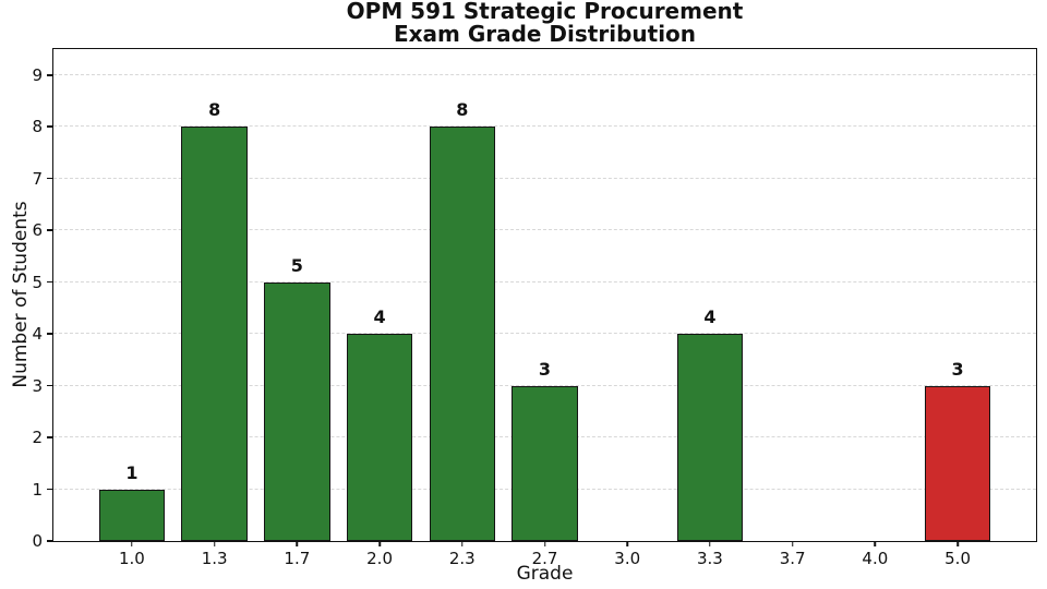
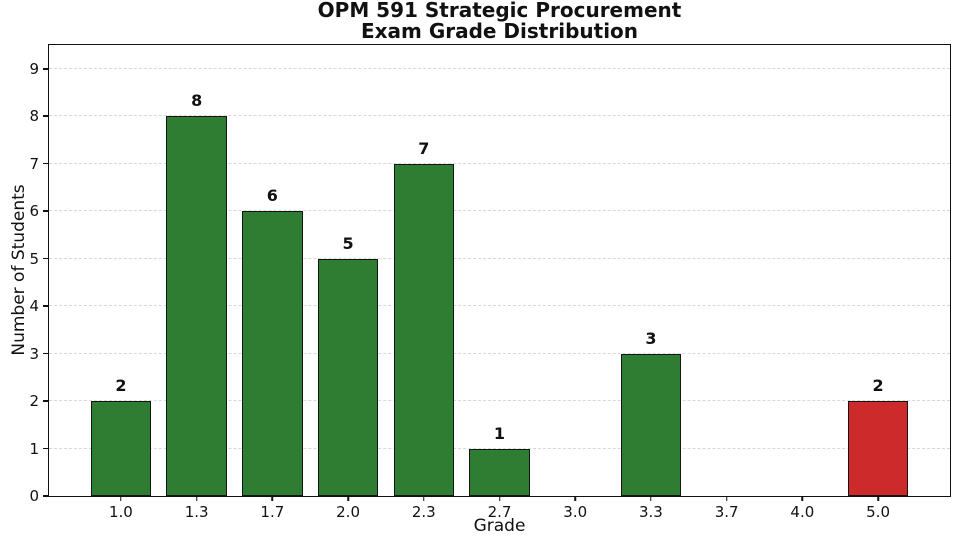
1.0: 1 -> 2
1.7: 5 -> 6
2.0: 4 -> 5
2.3: 8 -> 7
2.7: 3 -> 1
3.3: 4 -> 3
5.0: 3 -> 2
